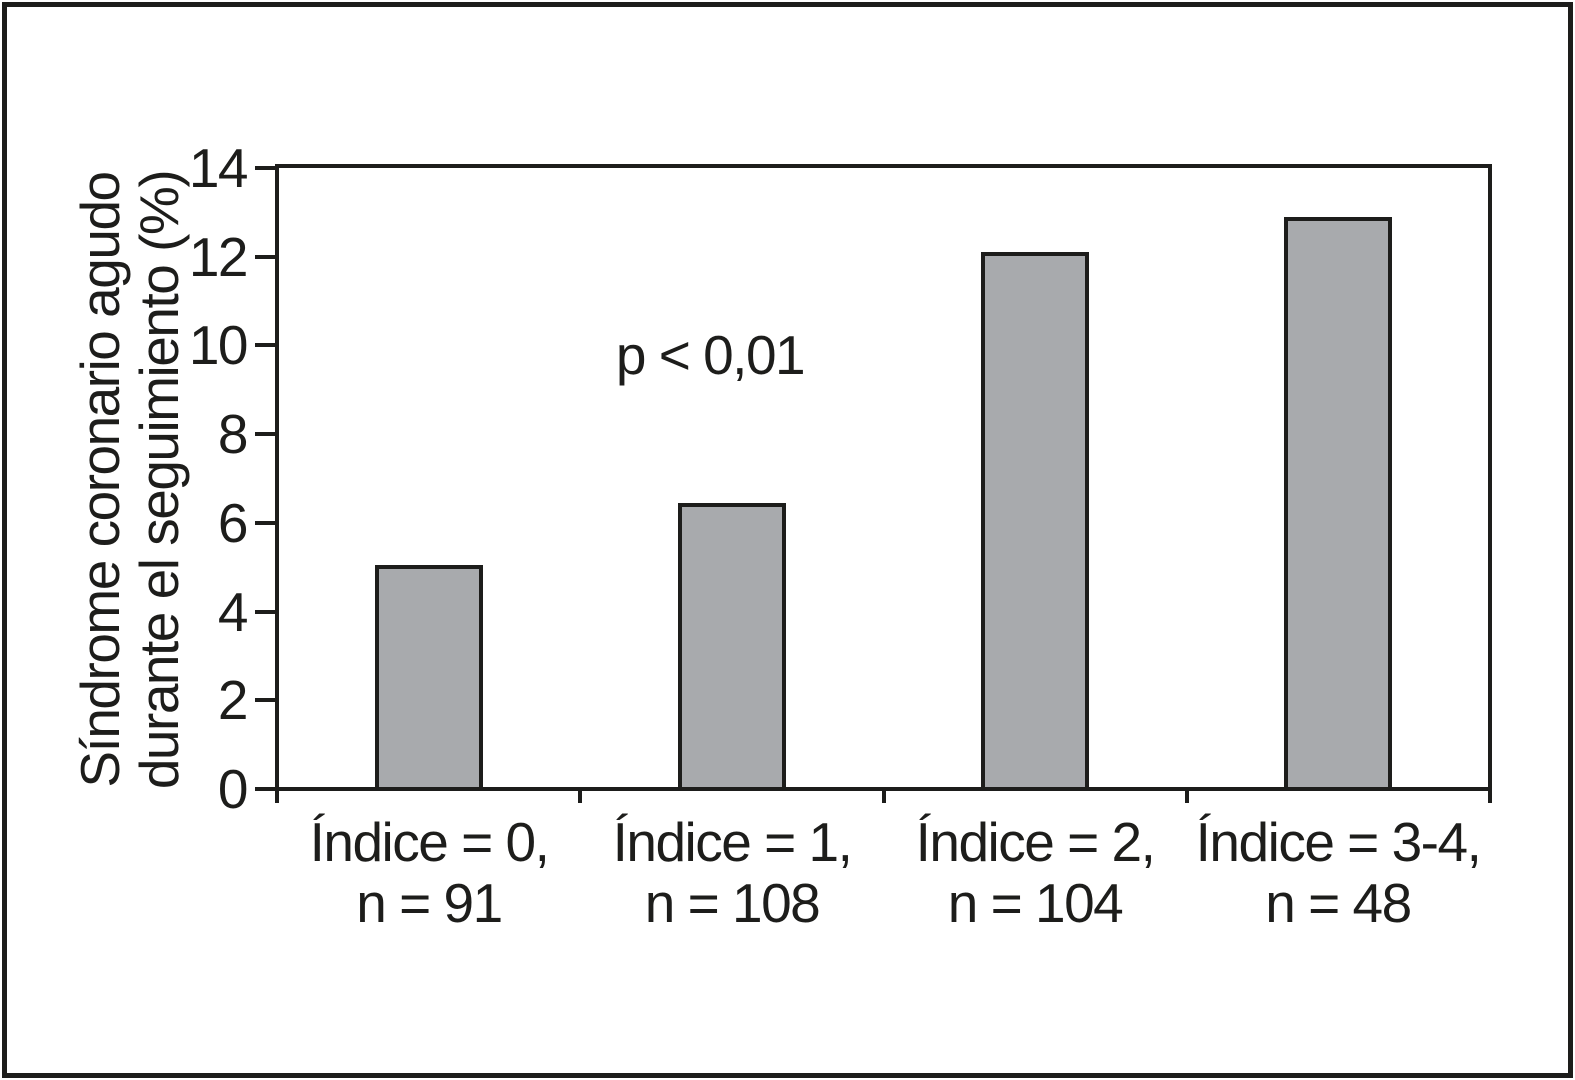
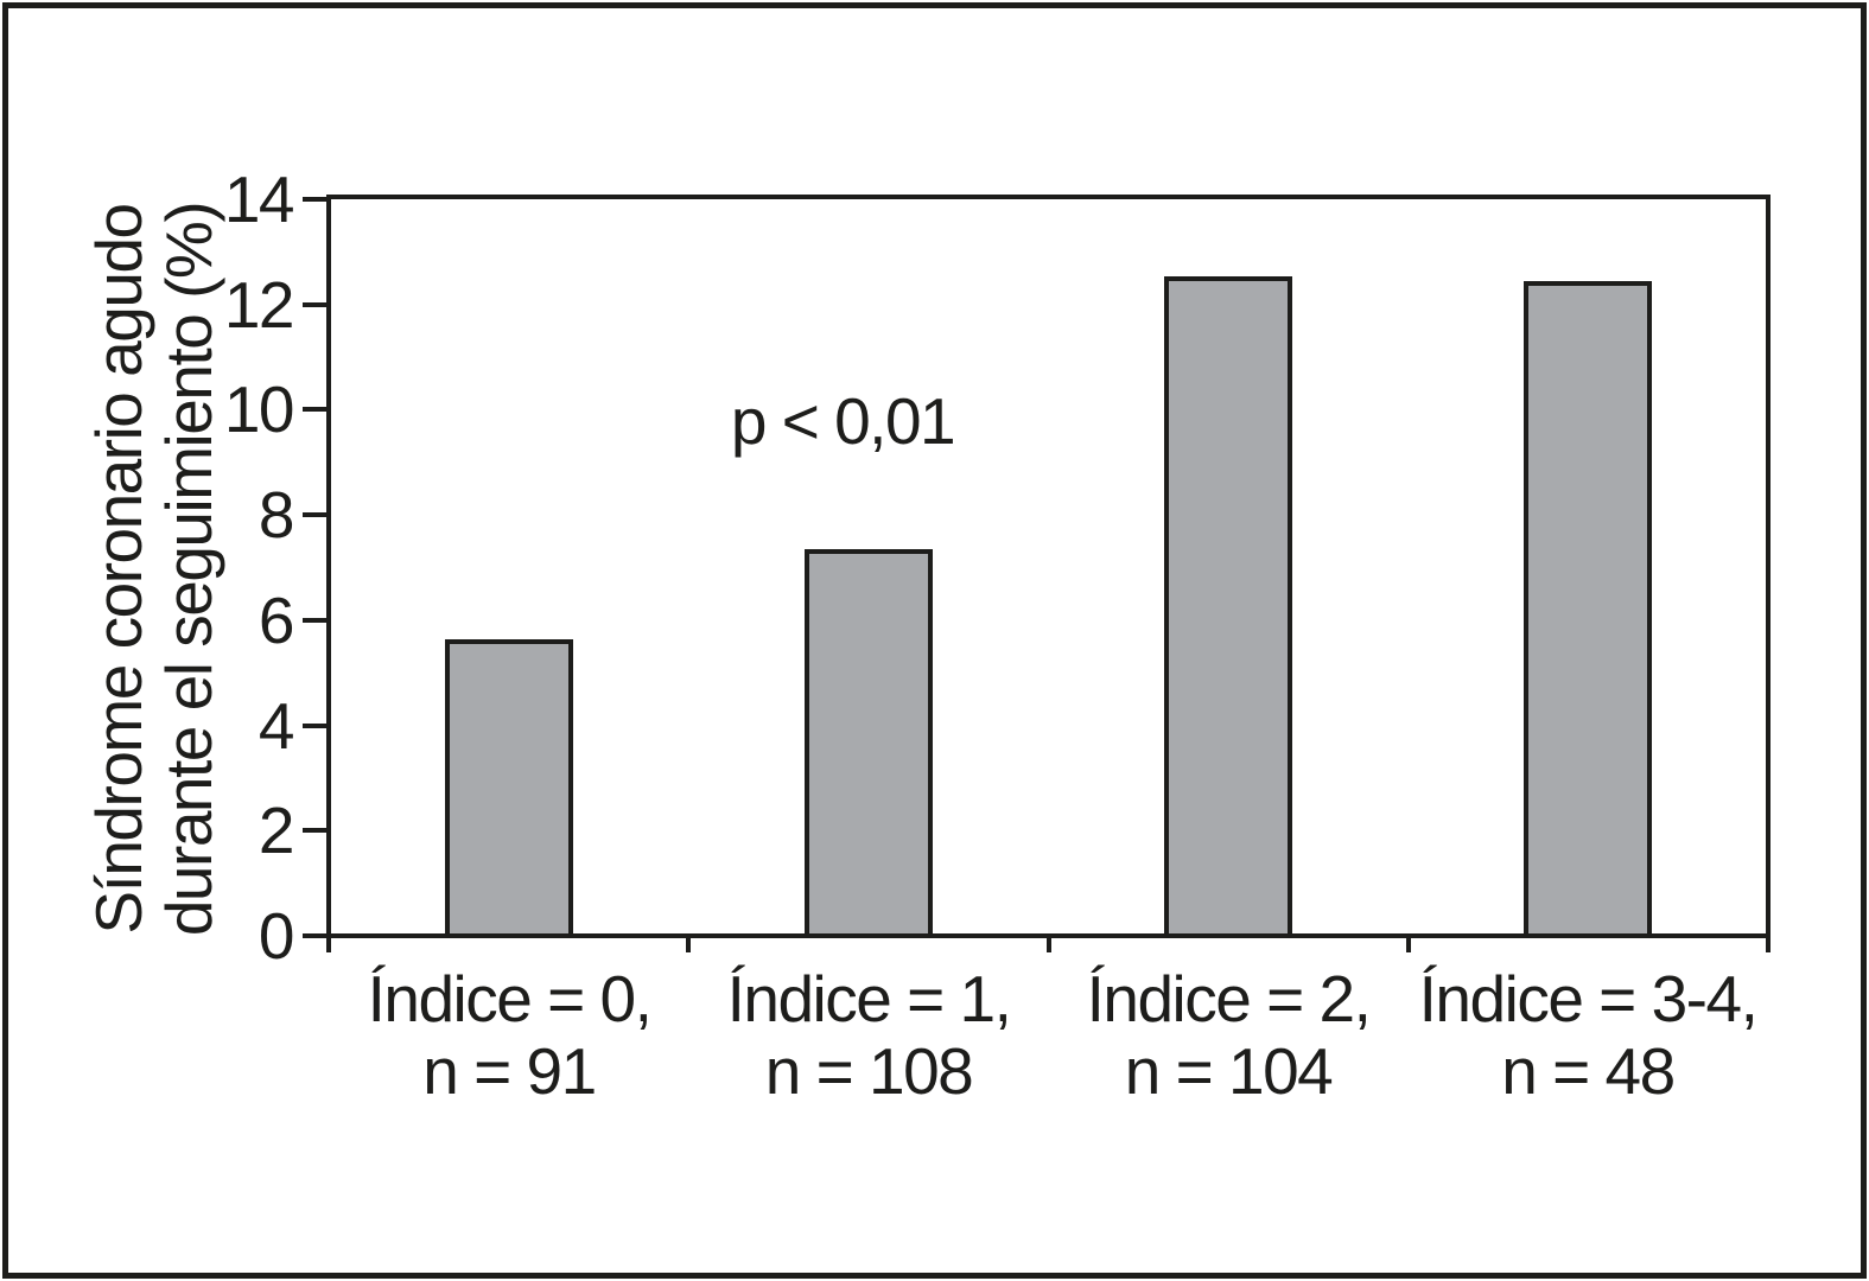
Índice = 0, n = 91: 5.0 -> 5.6
Índice = 1, n = 108: 6.4 -> 7.3
Índice = 2, n = 104: 12.1 -> 12.5
Índice = 3-4, n = 48: 12.8 -> 12.4
